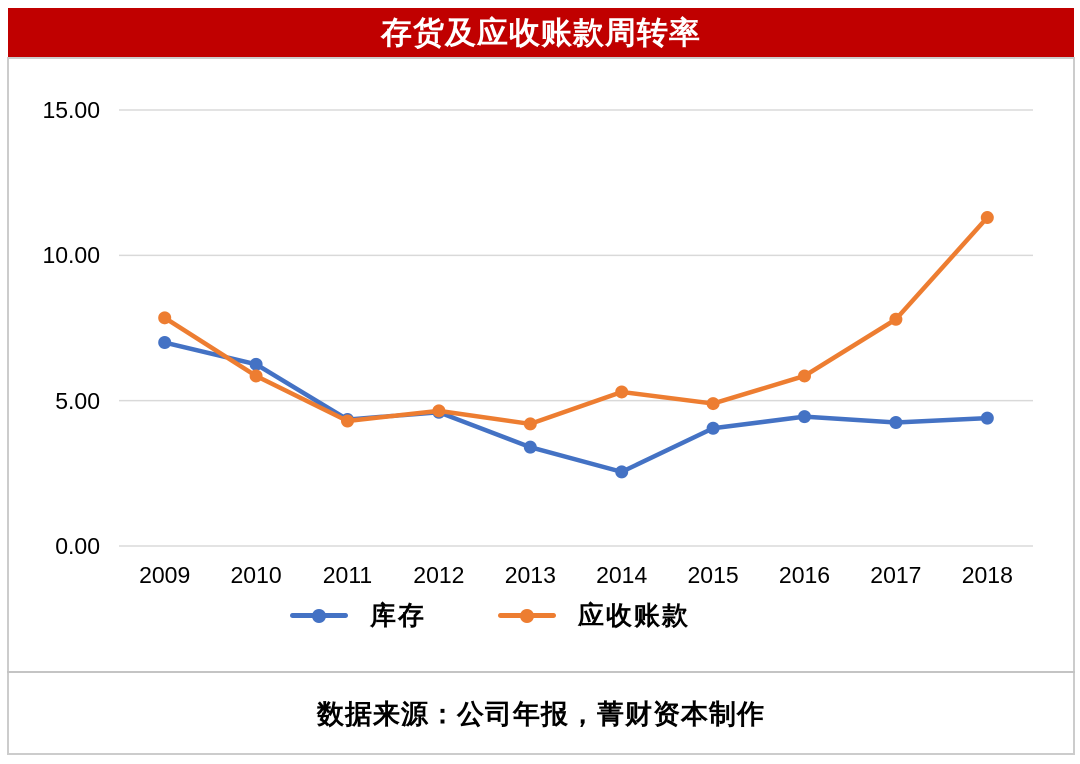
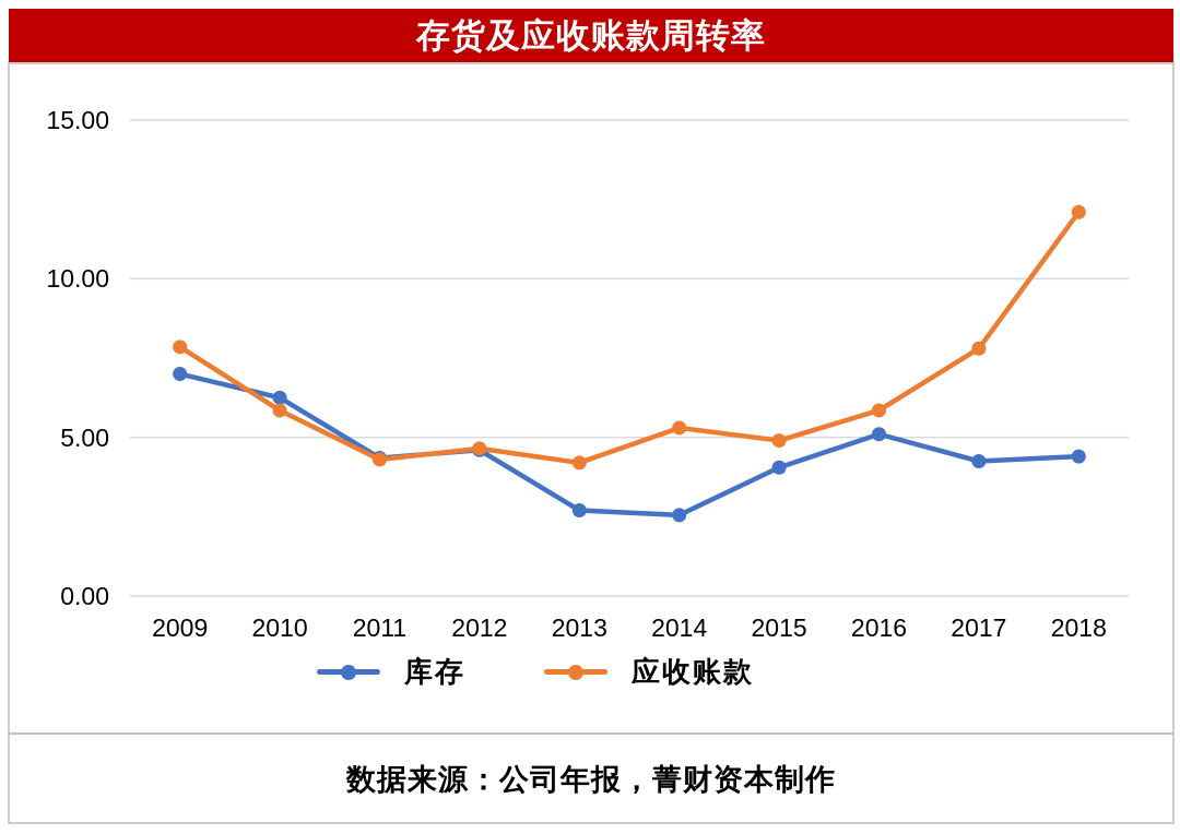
库存/2013: 3.4 -> 2.7
库存/2016: 4.5 -> 5.1
应收账款/2018: 11.3 -> 12.1
